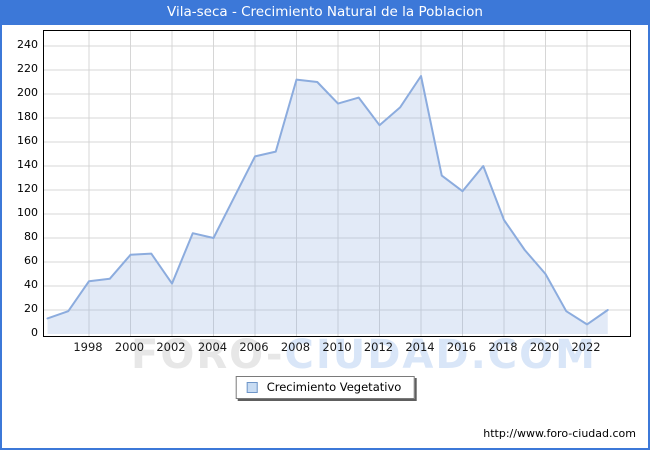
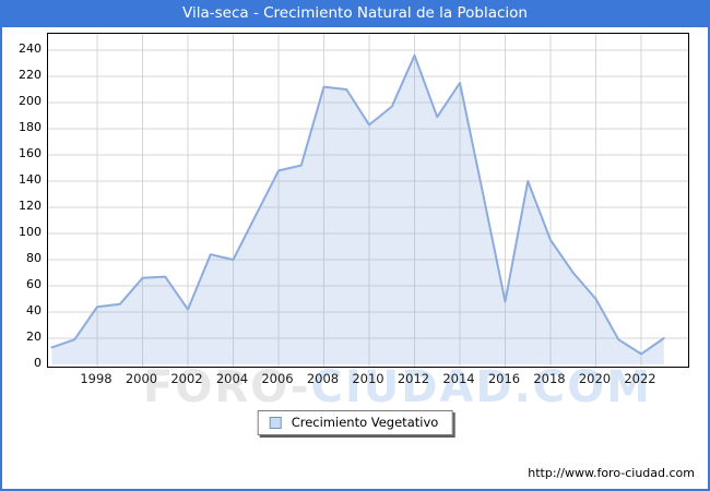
2010: 192 -> 183
2012: 174 -> 236
2016: 119 -> 48
